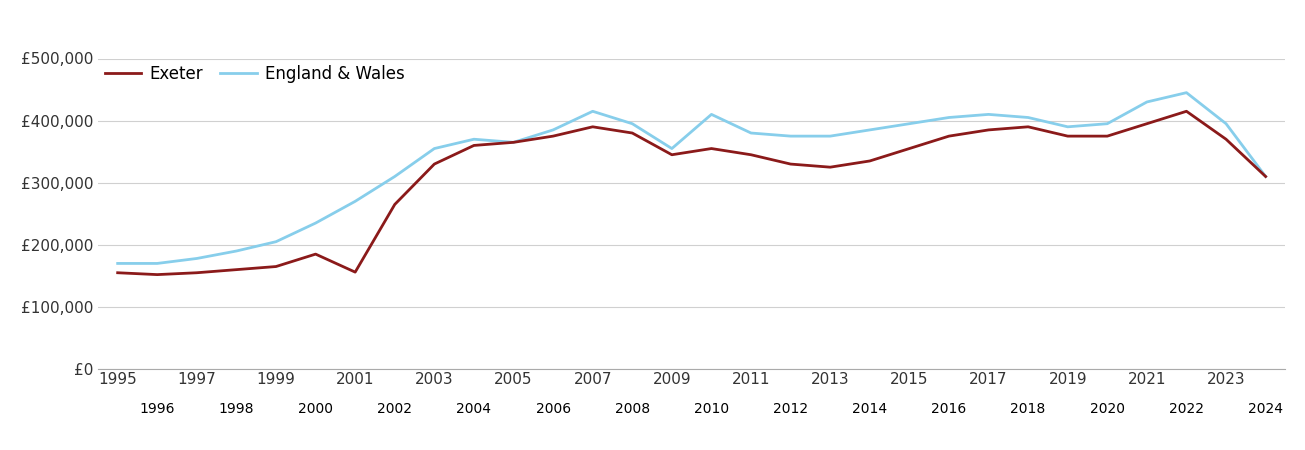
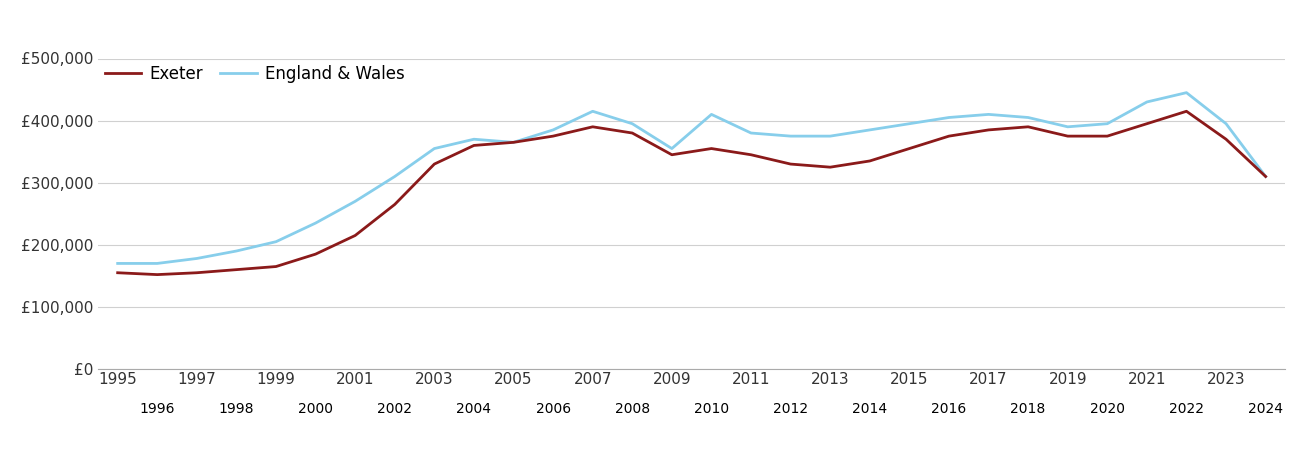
Exeter/2001: £156,000 -> £215,000
